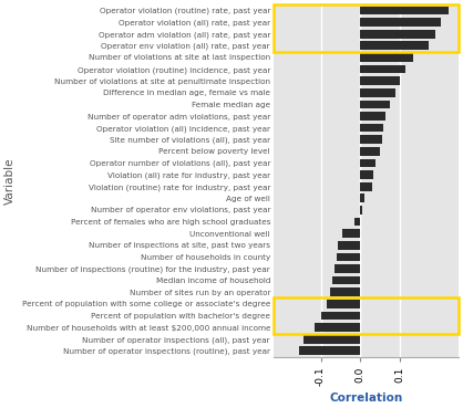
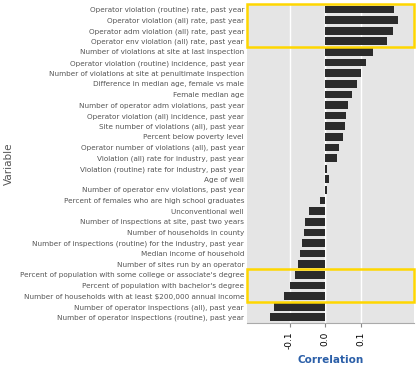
Operator violation (routine) rate, past year: 0.225 -> 0.195
Violation (routine) rate for industry, past year: 0.030 -> 0.005
